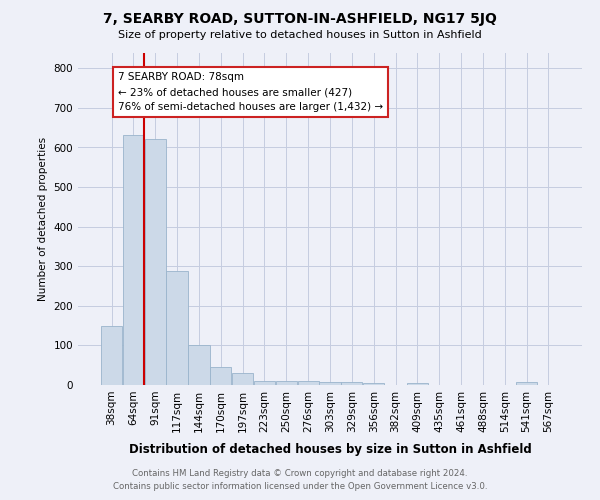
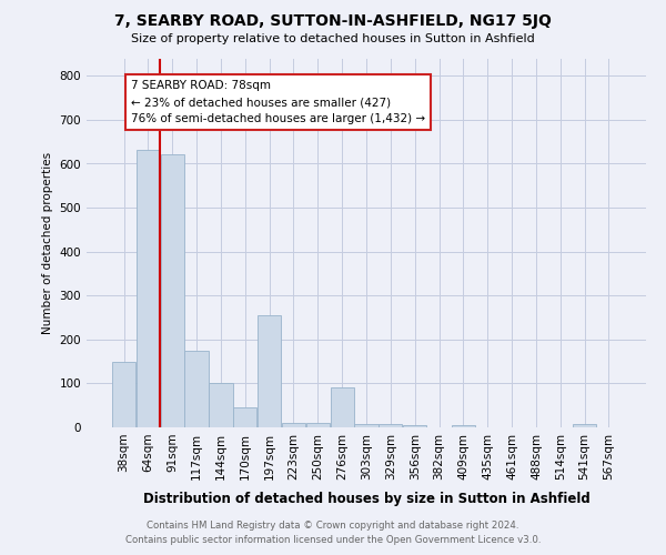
117sqm: 289 -> 175
197sqm: 31 -> 255
276sqm: 10 -> 90
